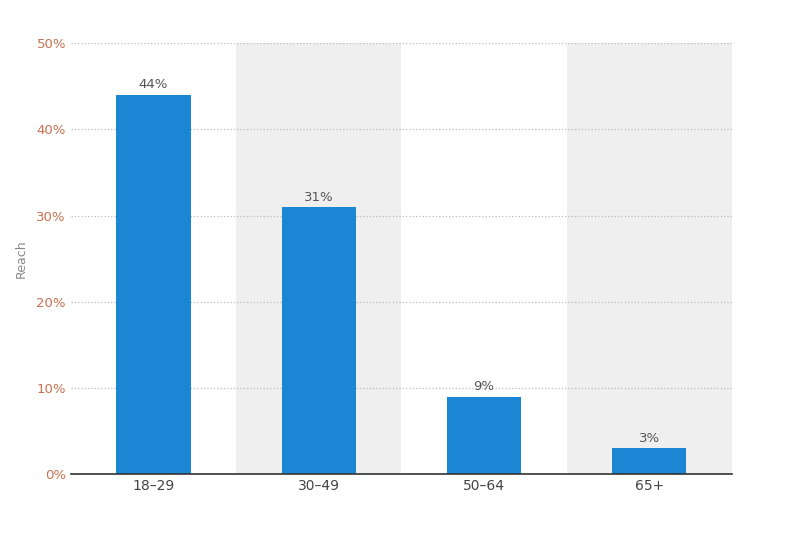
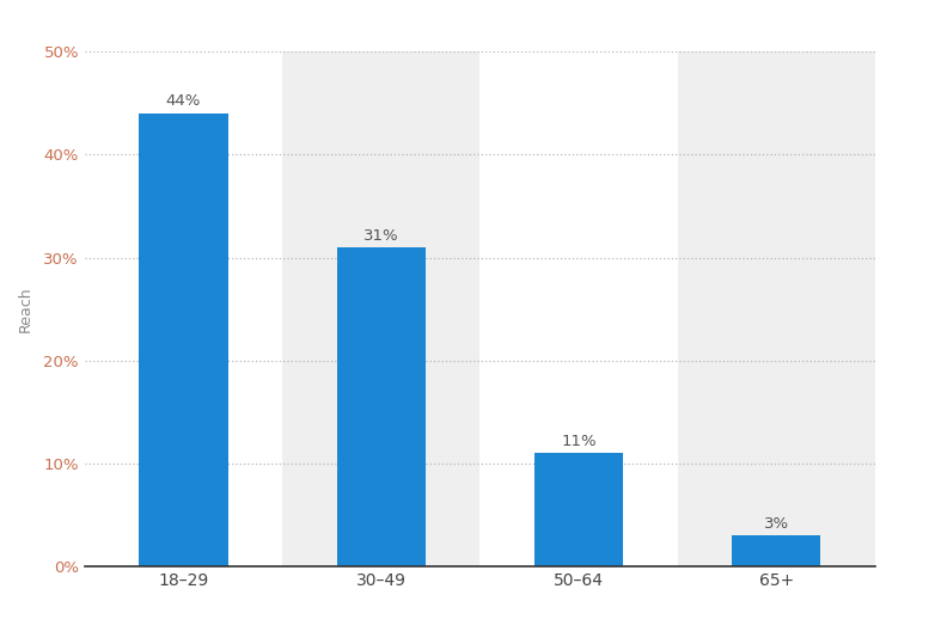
50–64: 9% -> 11%
